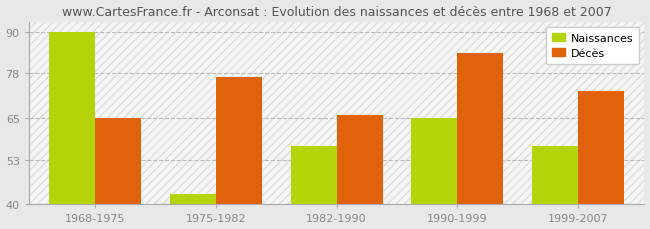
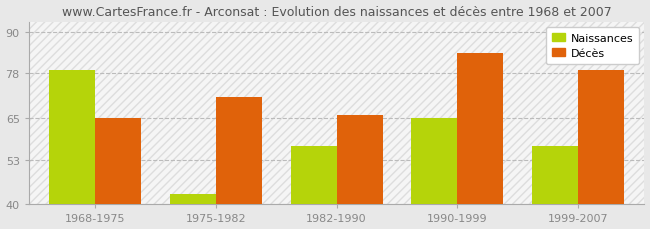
Naissances/1968-1975: 90 -> 79
Décès/1975-1982: 77 -> 71
Décès/1999-2007: 73 -> 79
